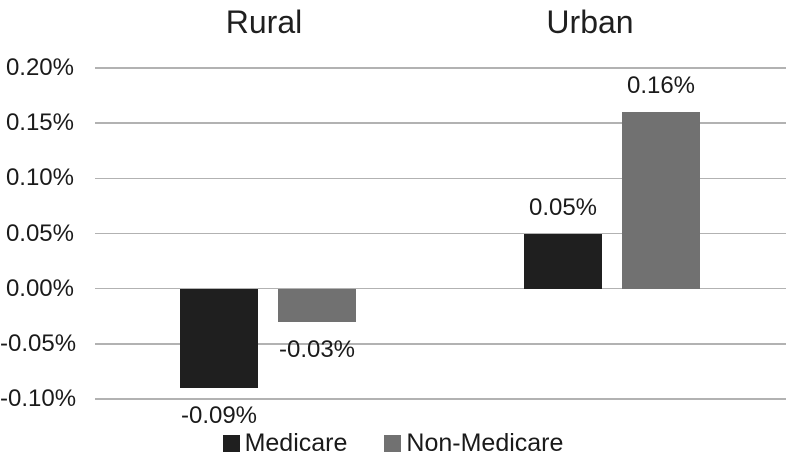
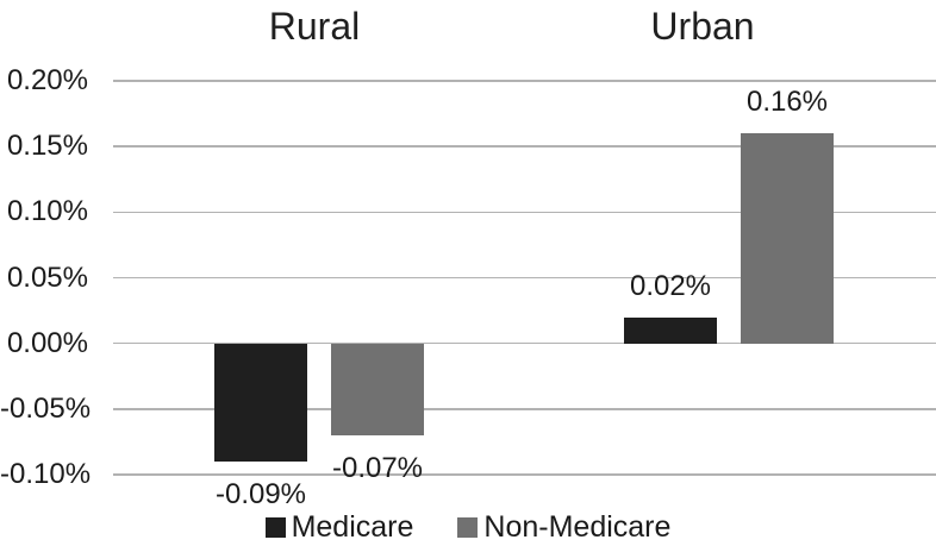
Non-Medicare/Rural: -0.03% -> -0.07%
Medicare/Urban: 0.05% -> 0.02%
